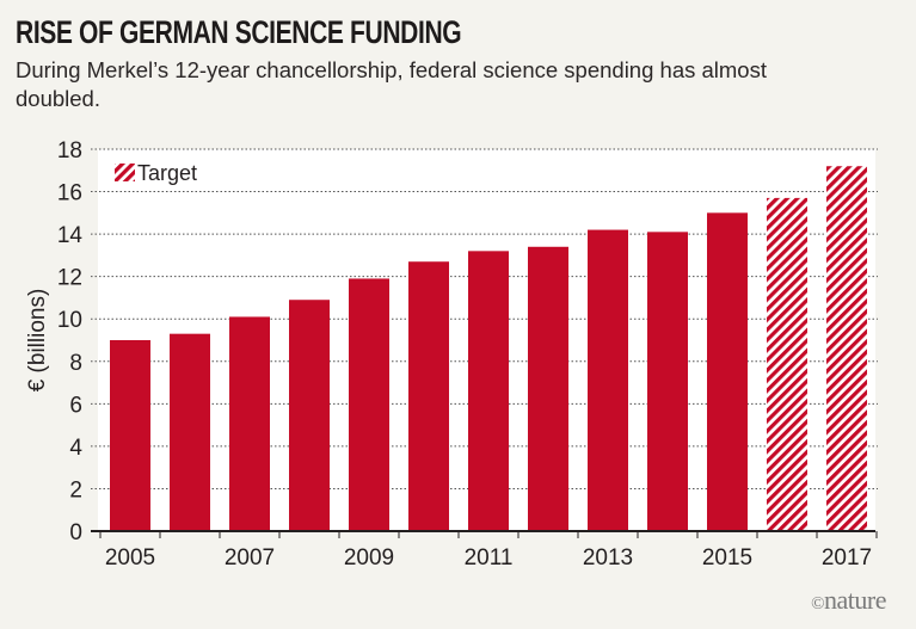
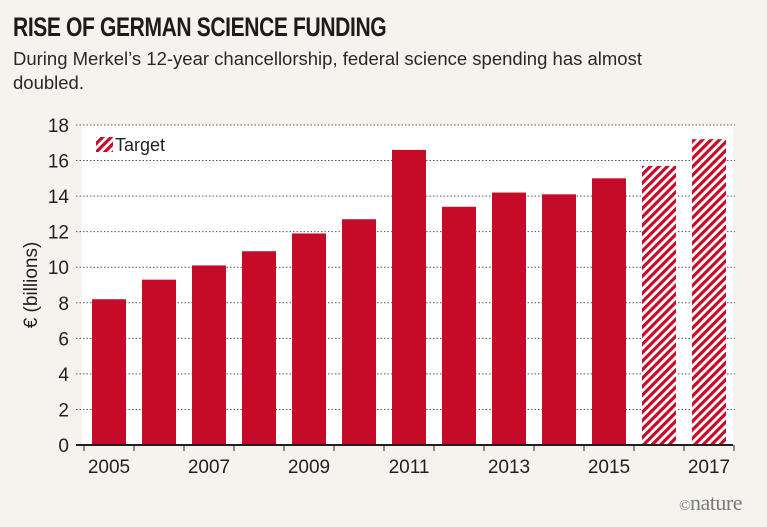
2005: 9.0 -> 8.2
2011: 13.2 -> 16.6
